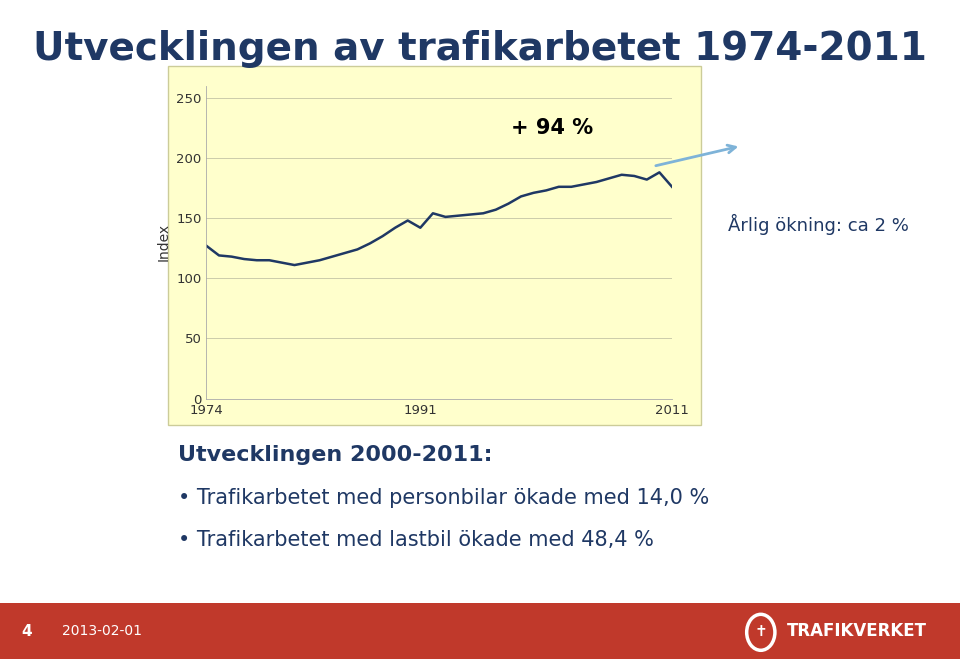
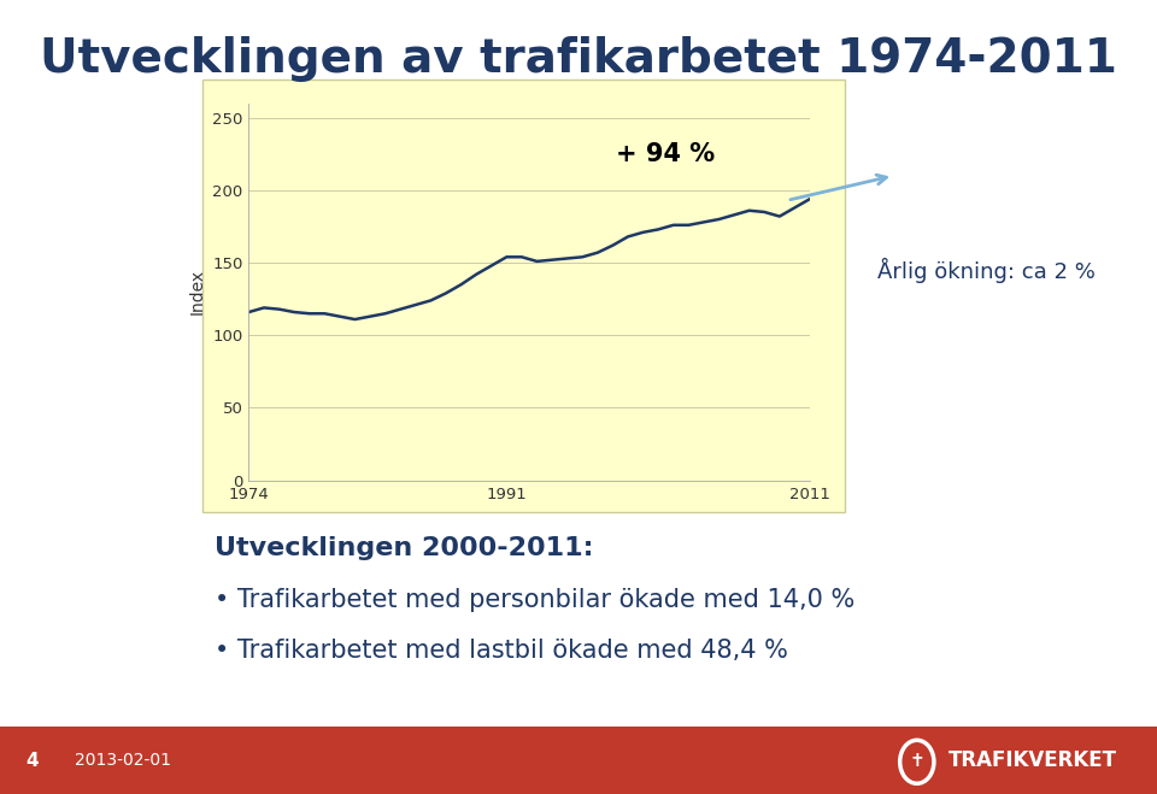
1974: 127 -> 116
1991: 142 -> 154
2011: 176 -> 194
